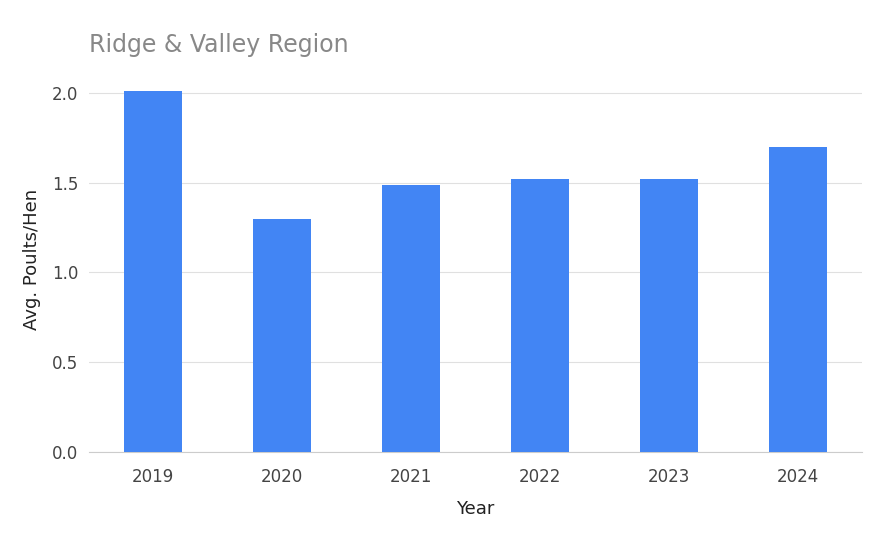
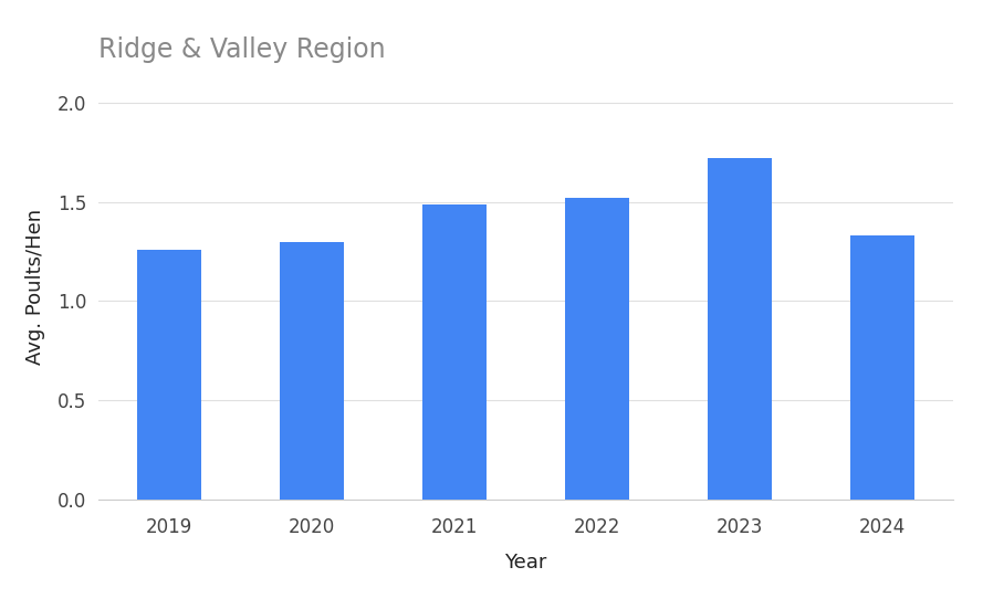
2019: 2.01 -> 1.26
2023: 1.52 -> 1.72
2024: 1.70 -> 1.33
